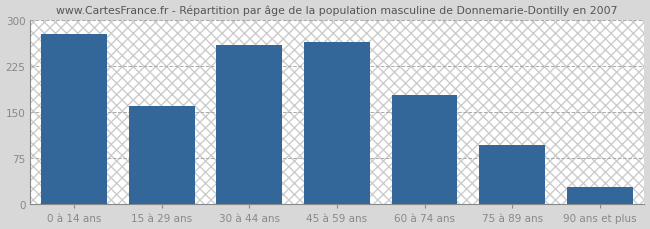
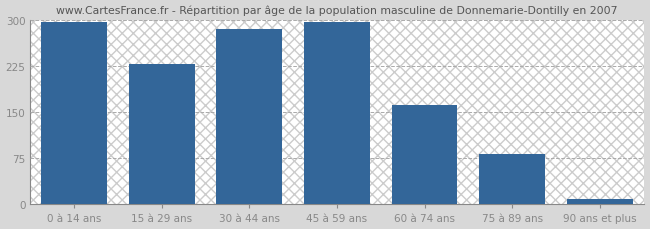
0 à 14 ans: 278 -> 296
15 à 29 ans: 160 -> 228
30 à 44 ans: 260 -> 285
45 à 59 ans: 264 -> 296
60 à 74 ans: 178 -> 161
75 à 89 ans: 96 -> 82
90 ans et plus: 28 -> 8
